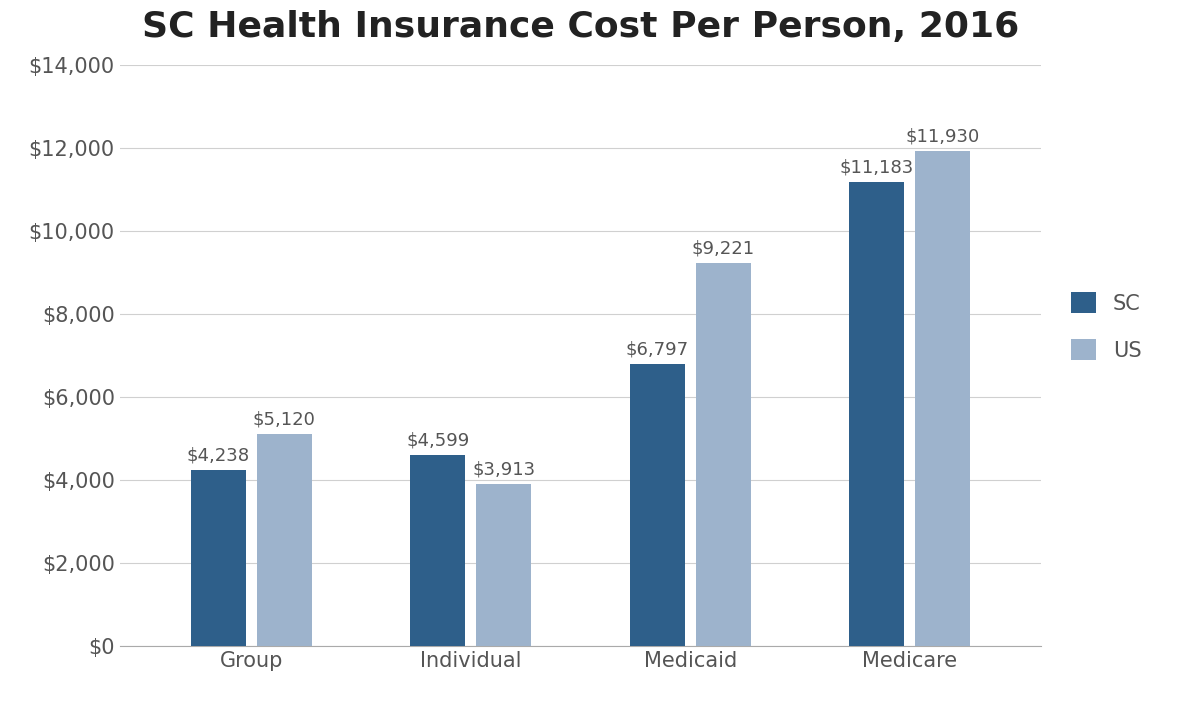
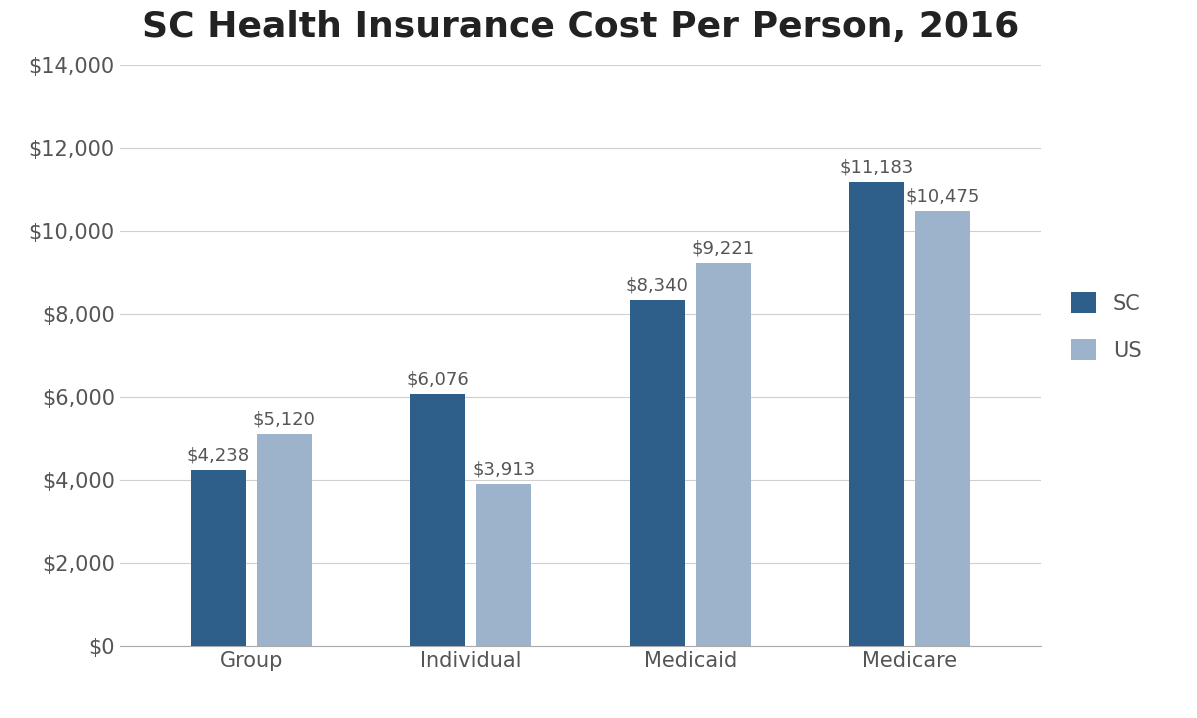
SC/Individual: $4,599 -> $6,076
SC/Medicaid: $6,797 -> $8,340
US/Medicare: $11,930 -> $10,475
